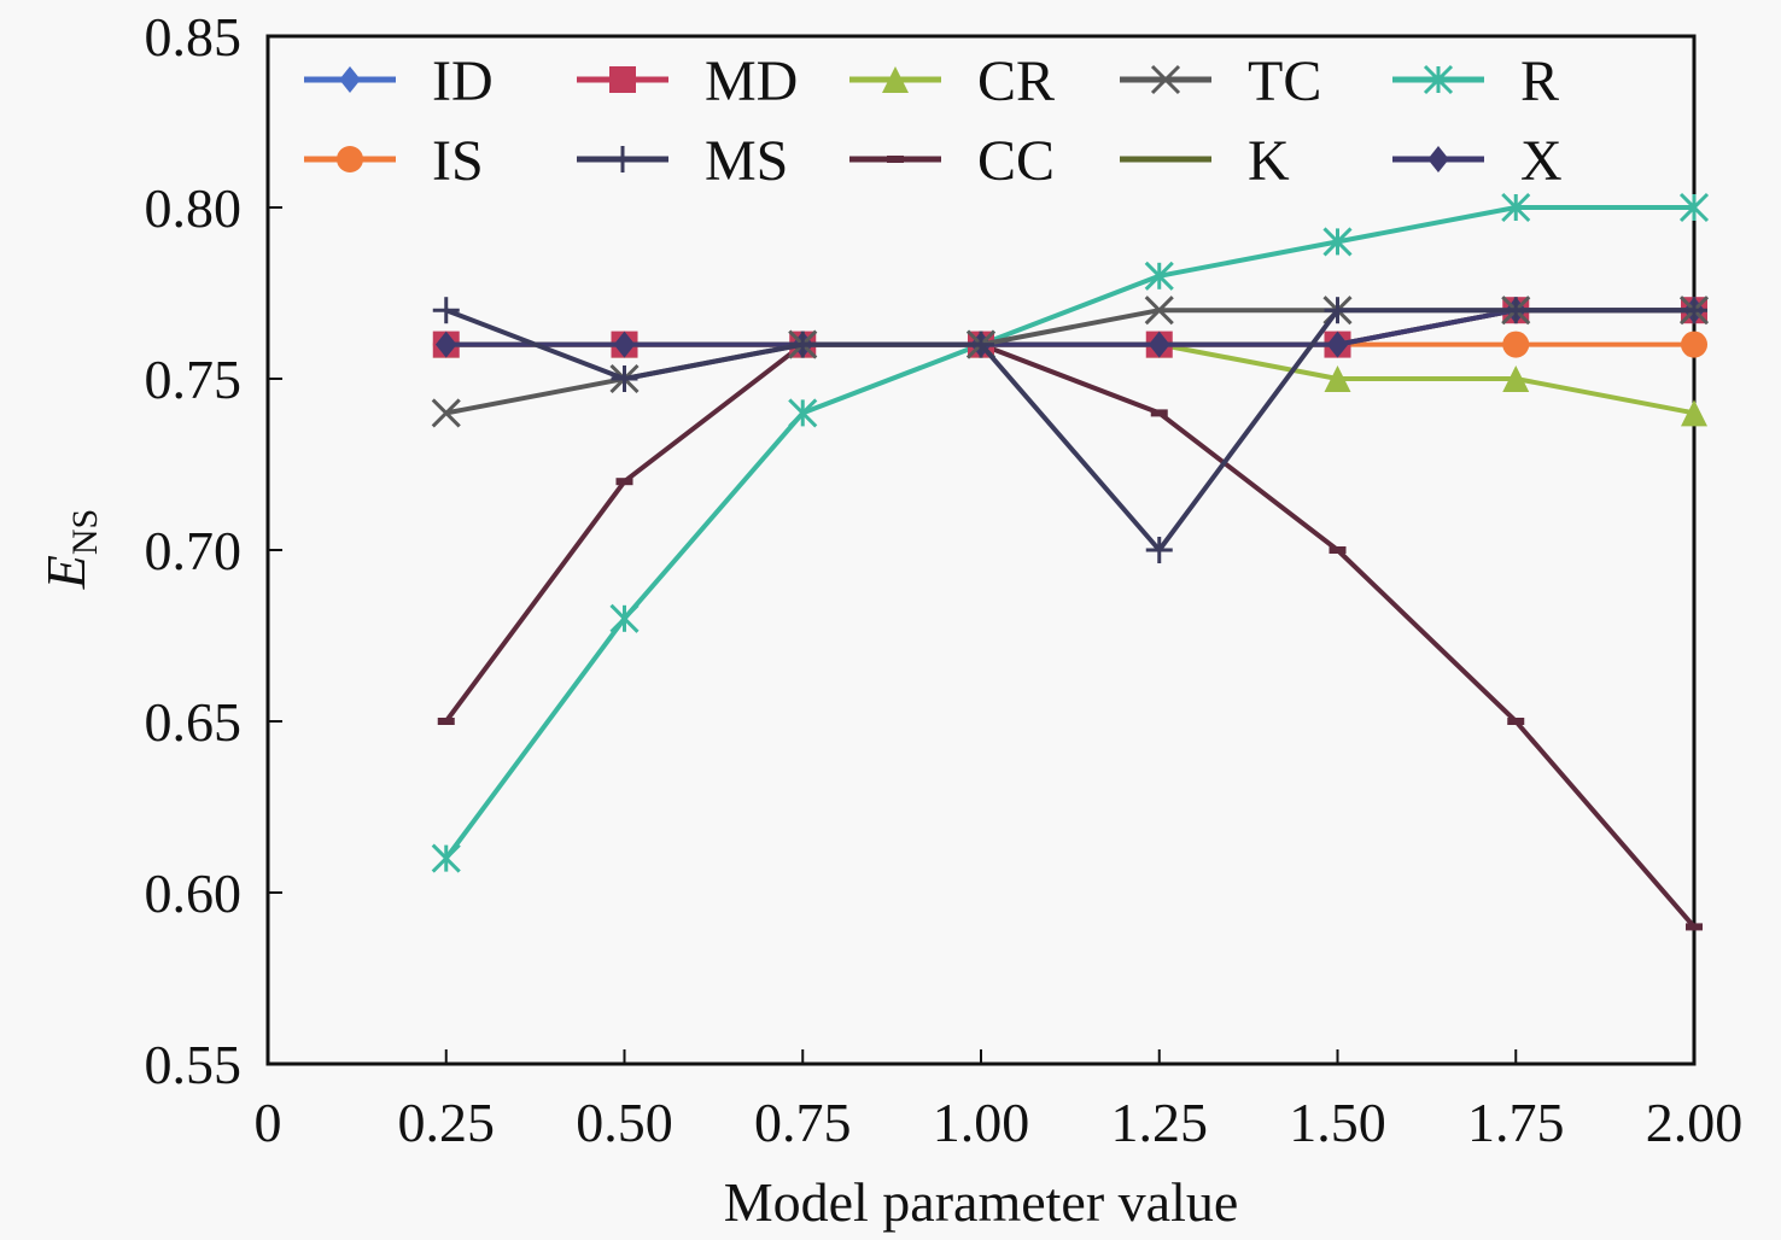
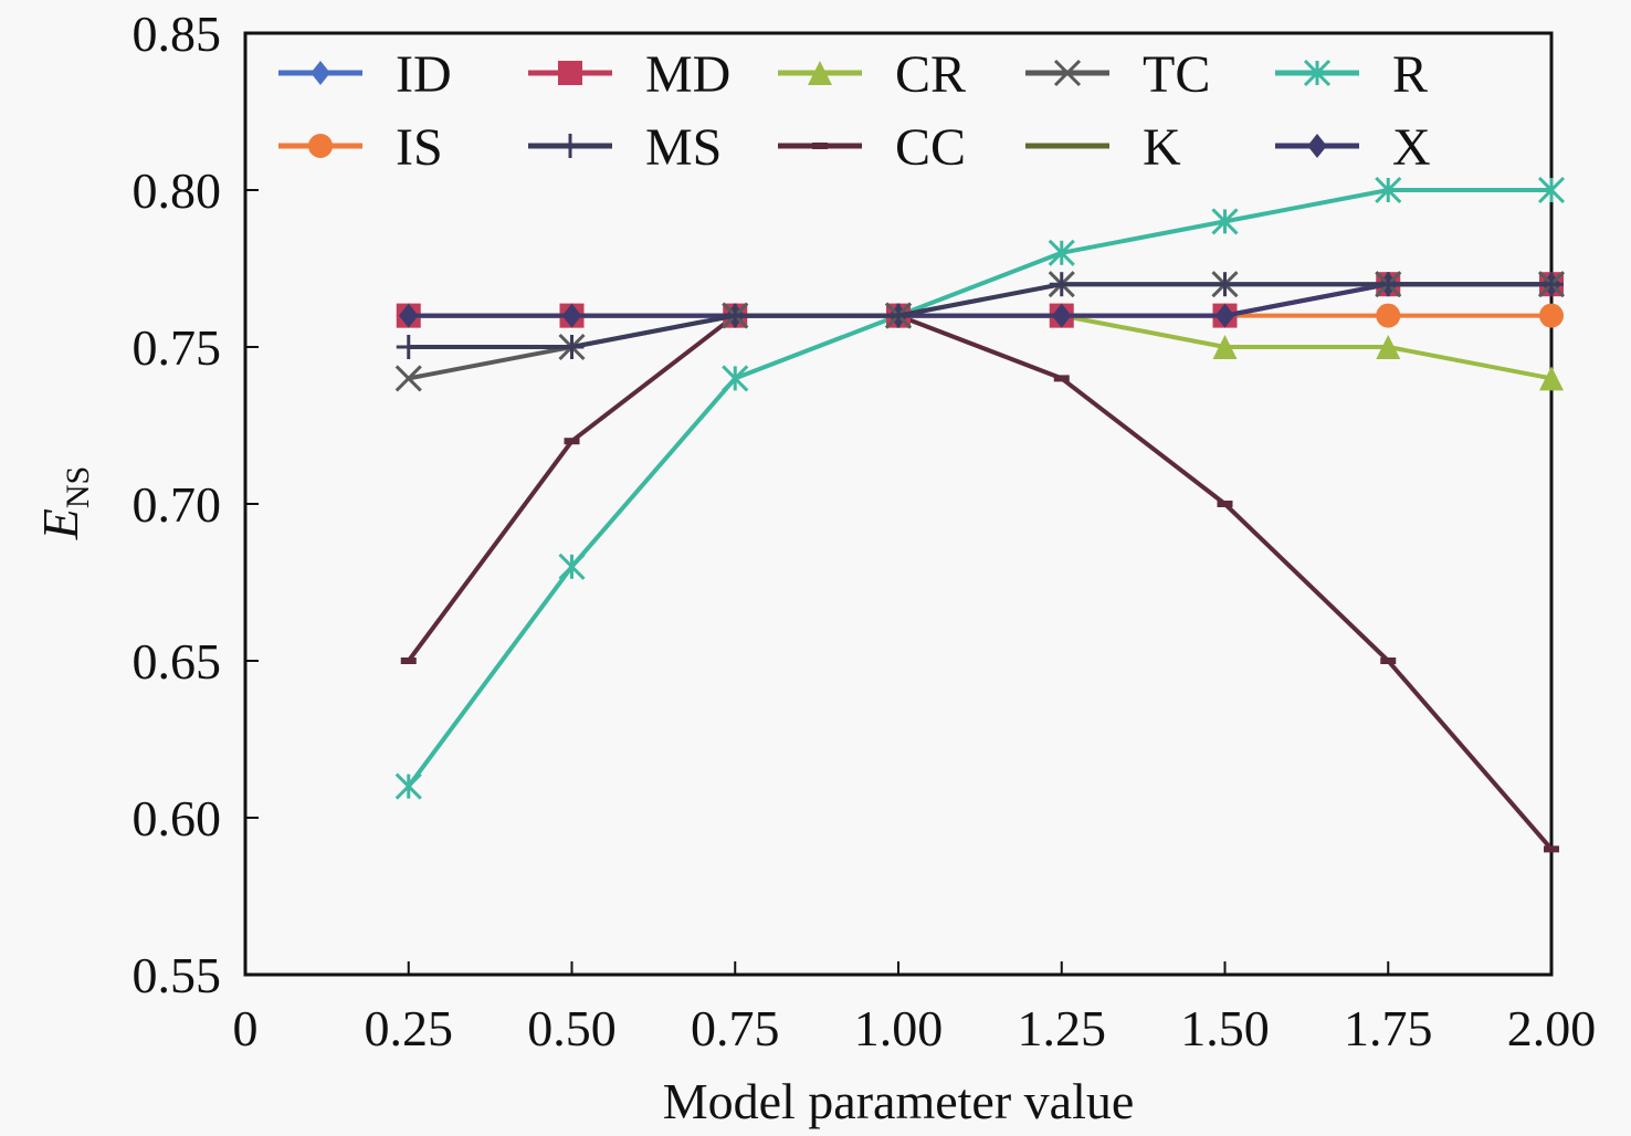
MS/0.25: 0.77 -> 0.75
MS/1.25: 0.70 -> 0.77
